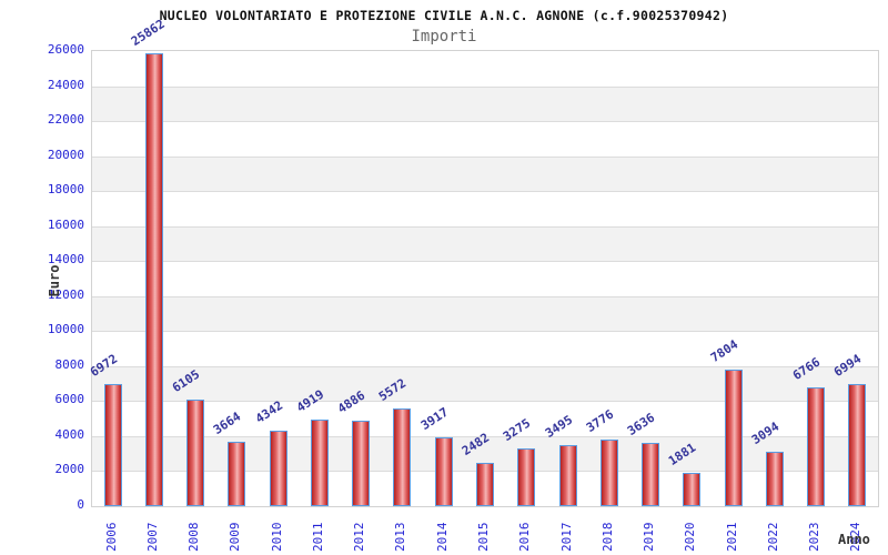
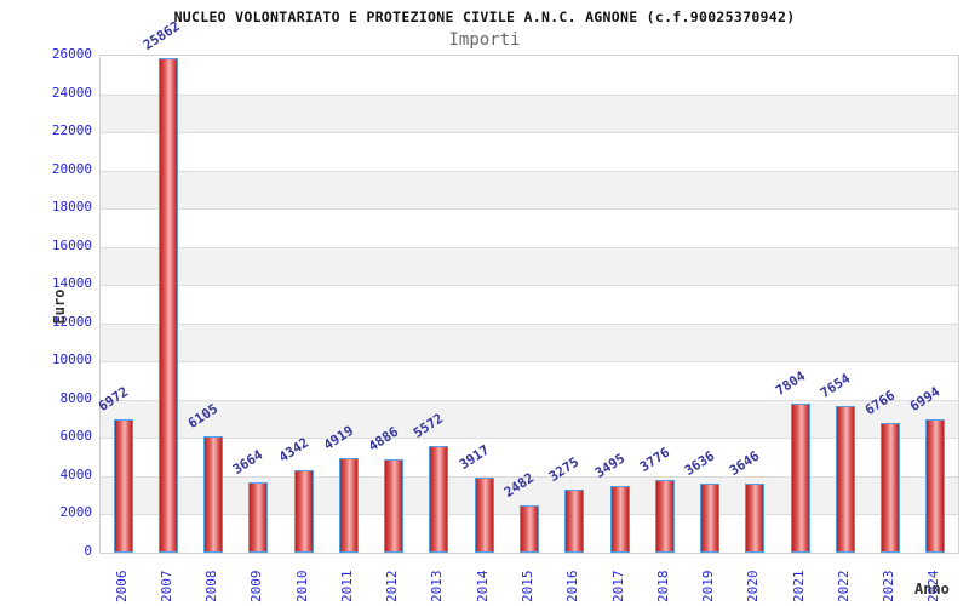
2020: 1881 -> 3646
2022: 3094 -> 7654
